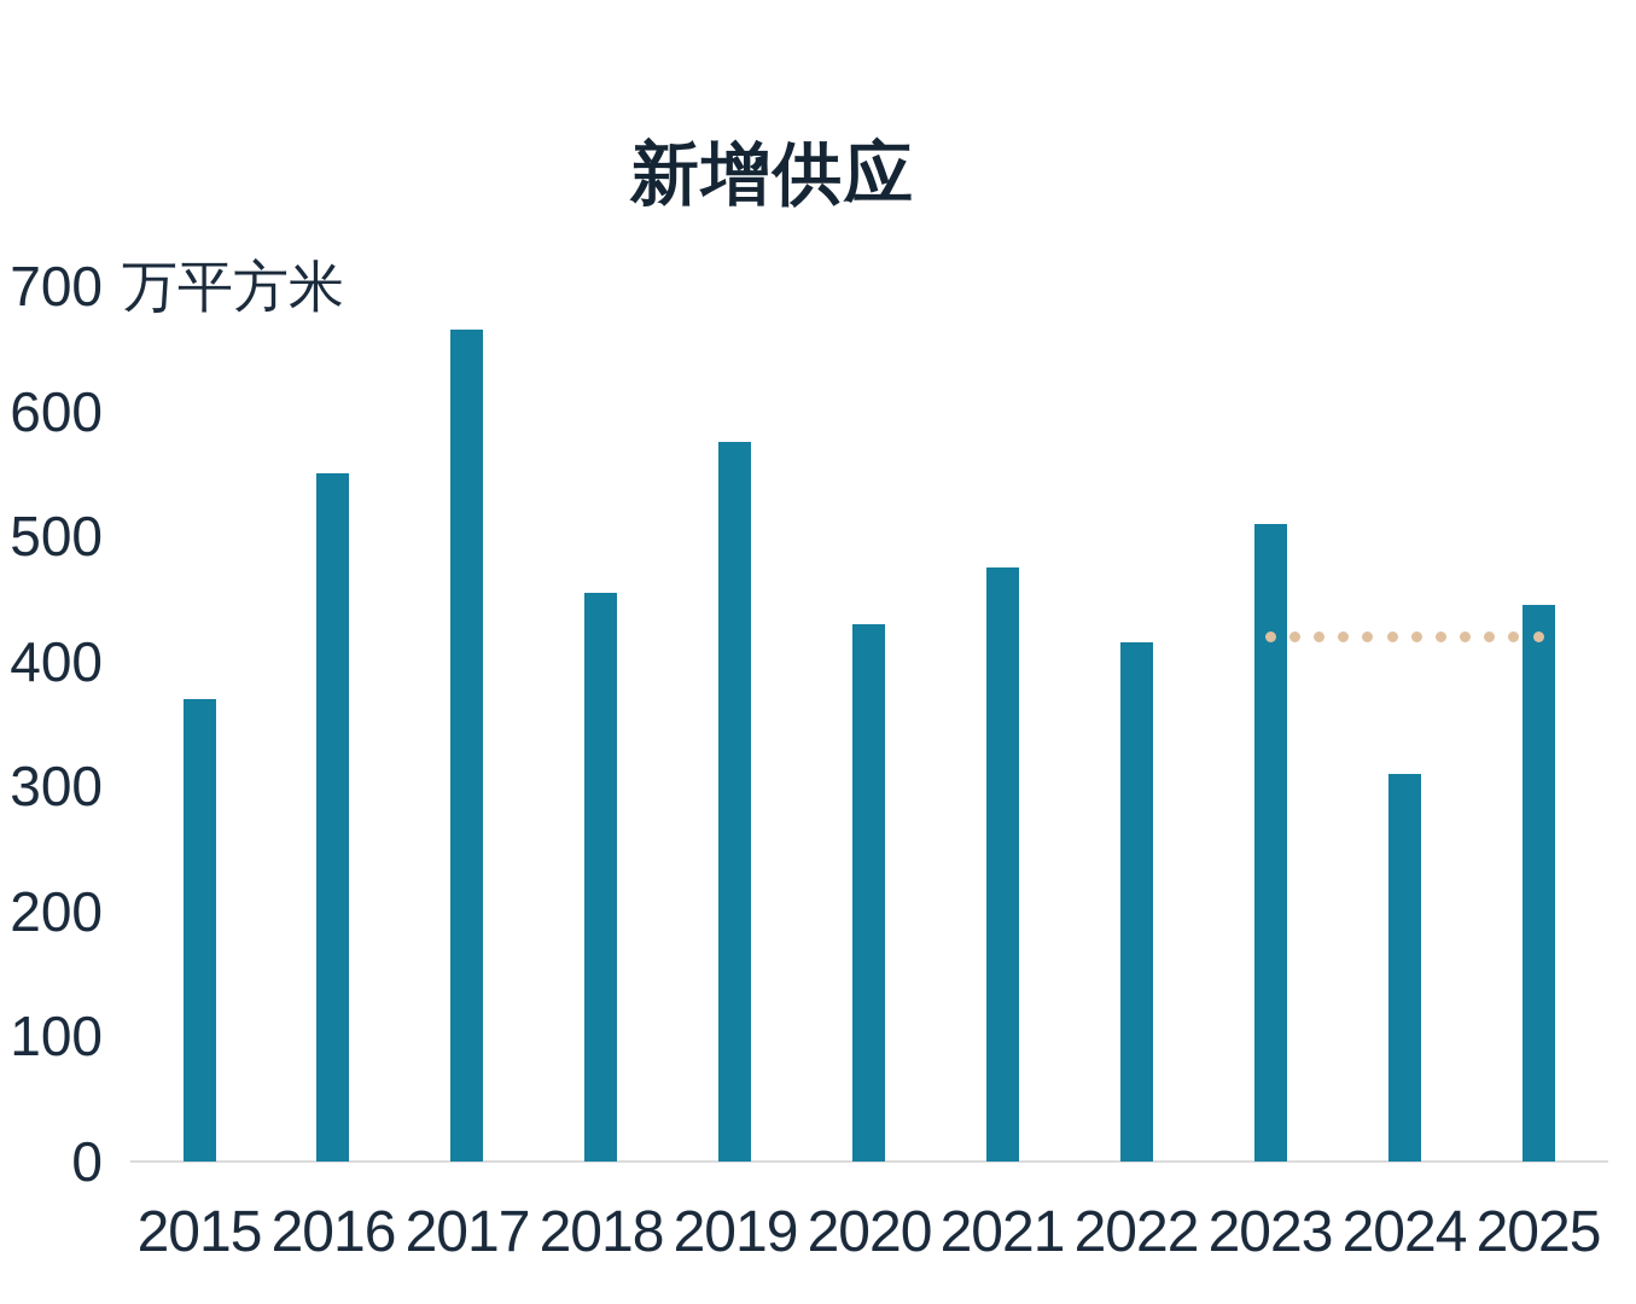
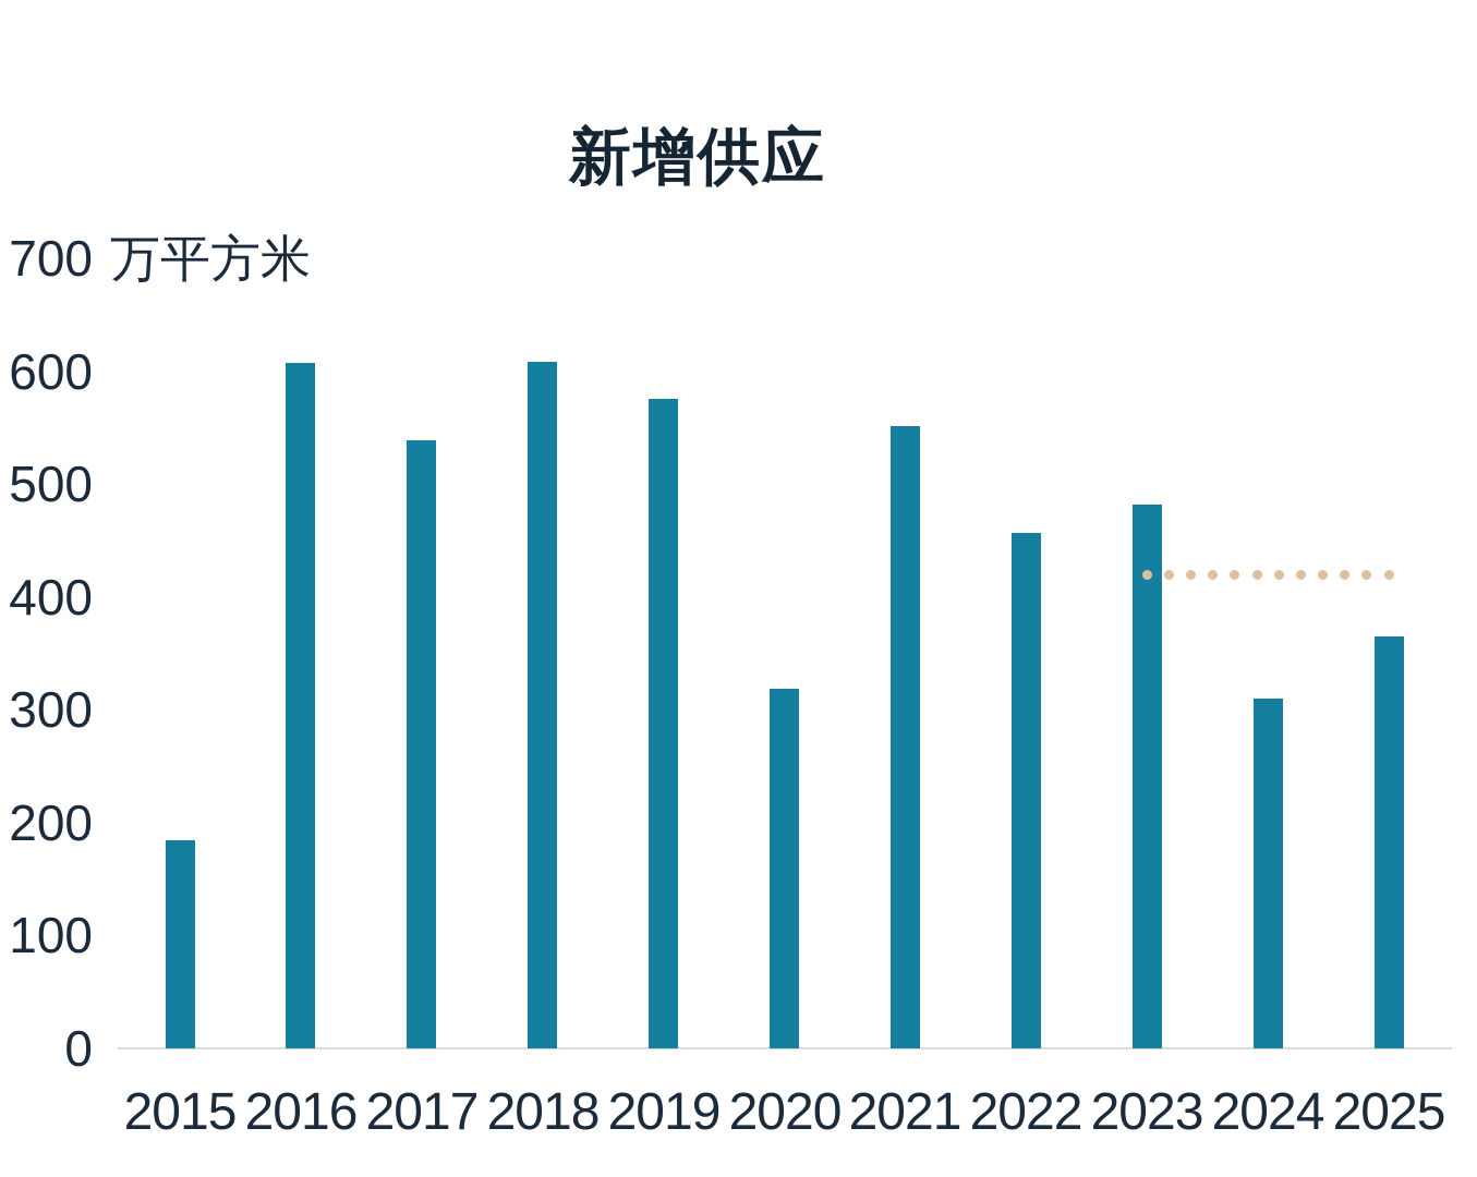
2015: 370 -> 184
2016: 550 -> 607
2017: 665 -> 539
2018: 455 -> 608
2020: 430 -> 319
2021: 475 -> 551
2022: 415 -> 457
2023: 510 -> 482
2025: 445 -> 365
